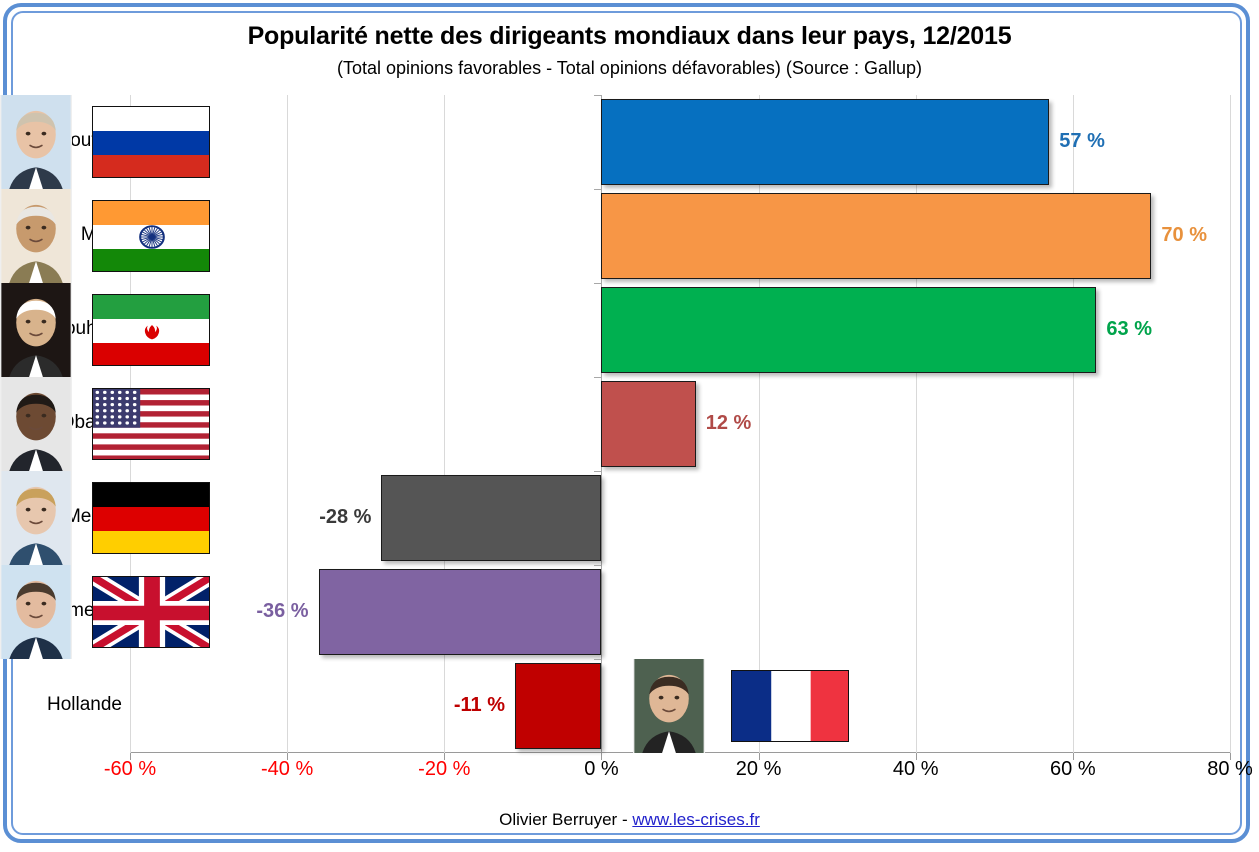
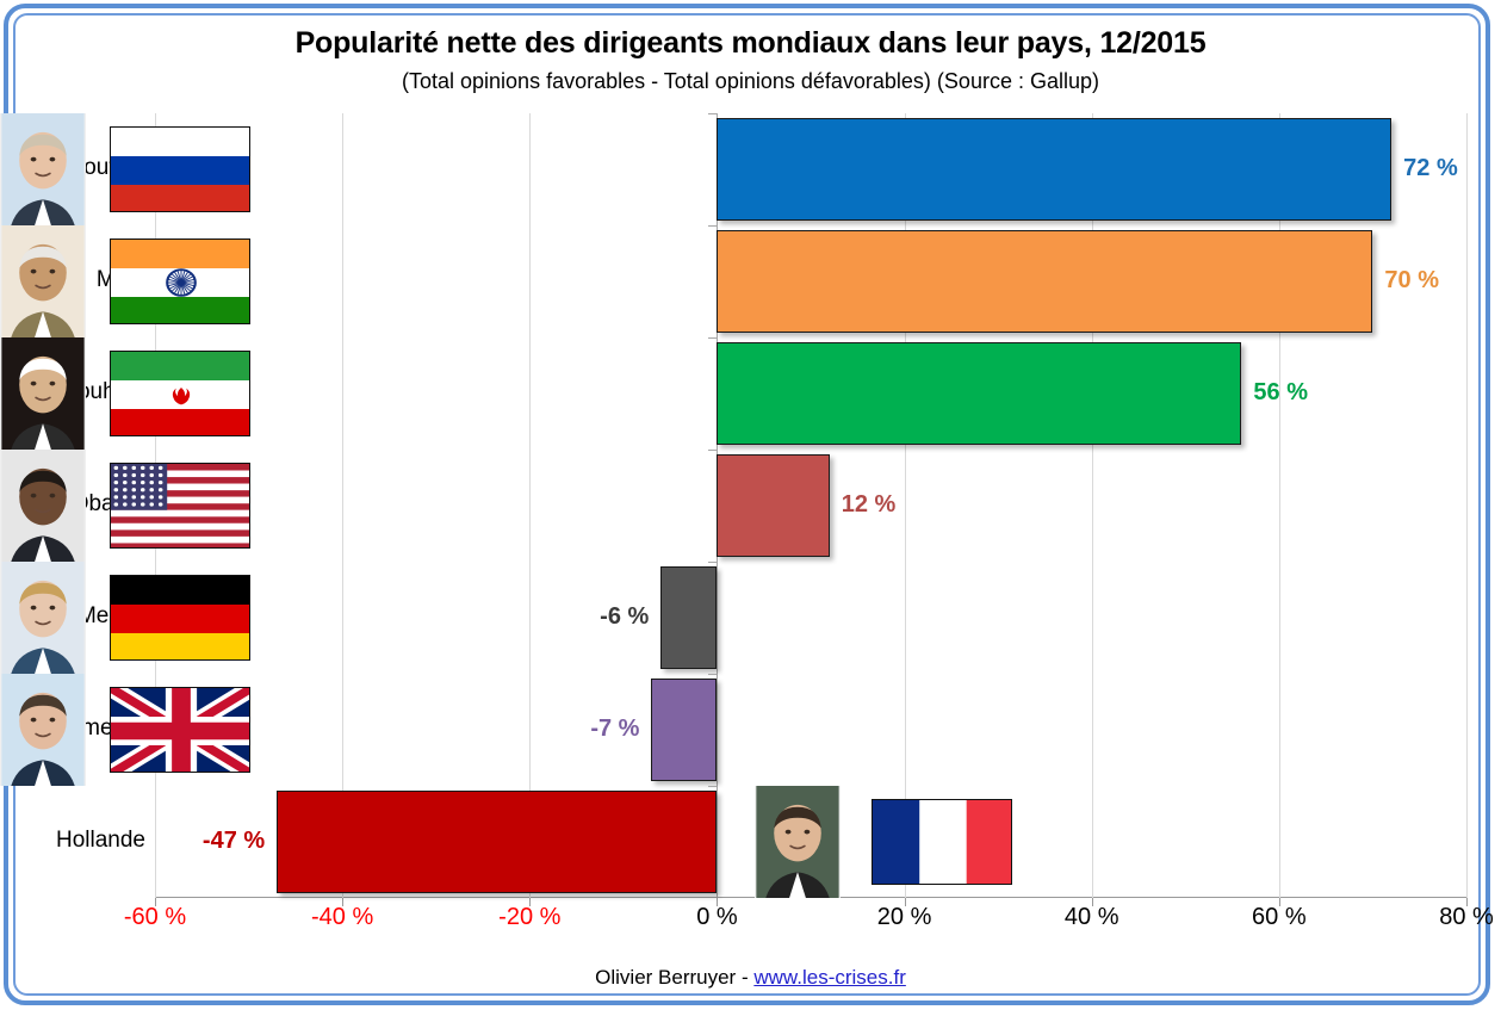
Poutine: 57 -> 72
Rouhani: 63 -> 56
Merkel: -28 -> -6
Cameron: -36 -> -7
Hollande: -11 -> -47
